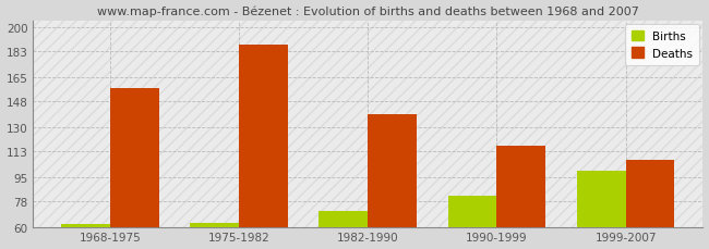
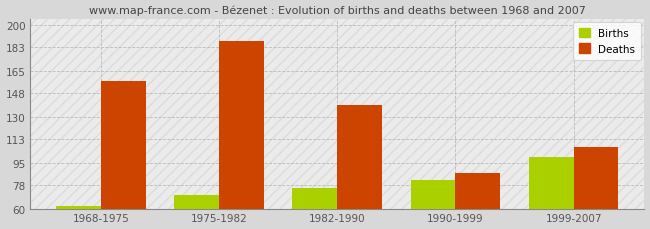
Births/1975-1982: 63 -> 70
Births/1982-1990: 71 -> 76
Deaths/1990-1999: 117 -> 87
